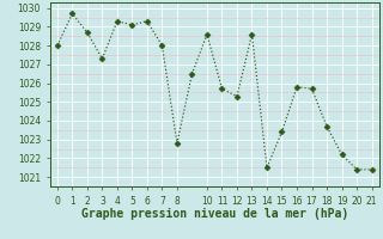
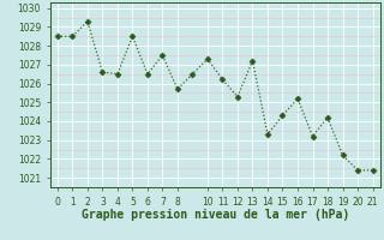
0: 1028.0 -> 1028.5
1: 1029.7 -> 1028.5
2: 1028.7 -> 1029.3
3: 1027.3 -> 1026.6
4: 1029.3 -> 1026.5
5: 1029.1 -> 1028.5
6: 1029.3 -> 1026.5
7: 1028.0 -> 1027.5
8: 1022.8 -> 1025.7
10: 1028.6 -> 1027.3
11: 1025.7 -> 1026.2
13: 1028.6 -> 1027.2
14: 1021.5 -> 1023.3
15: 1023.4 -> 1024.3
16: 1025.8 -> 1025.2
17: 1025.7 -> 1023.2
18: 1023.7 -> 1024.2
